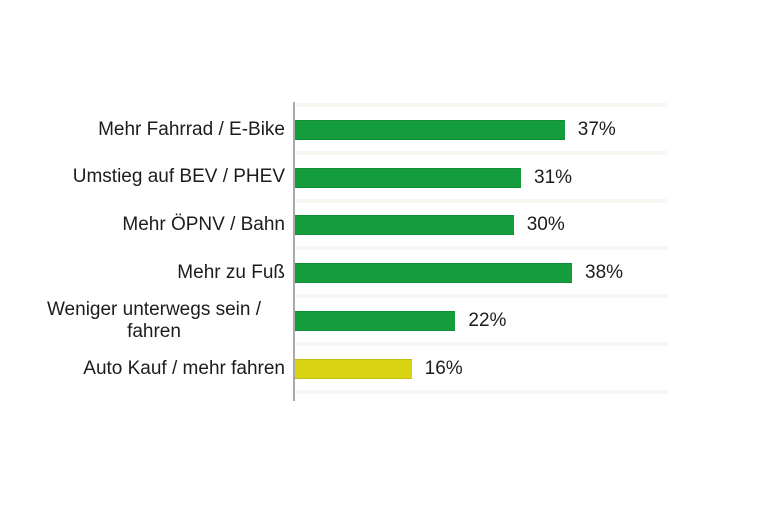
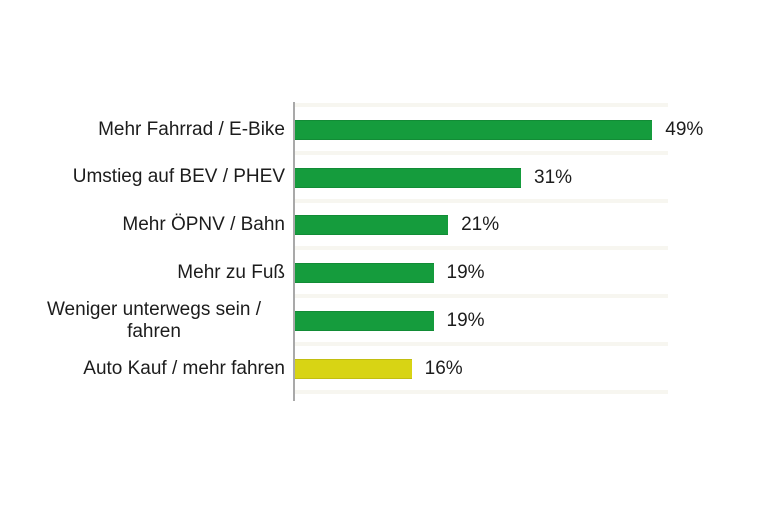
Mehr Fahrrad / E-Bike: 37% -> 49%
Mehr ÖPNV / Bahn: 30% -> 21%
Mehr zu Fuß: 38% -> 19%
Weniger unterwegs sein / fahren: 22% -> 19%
